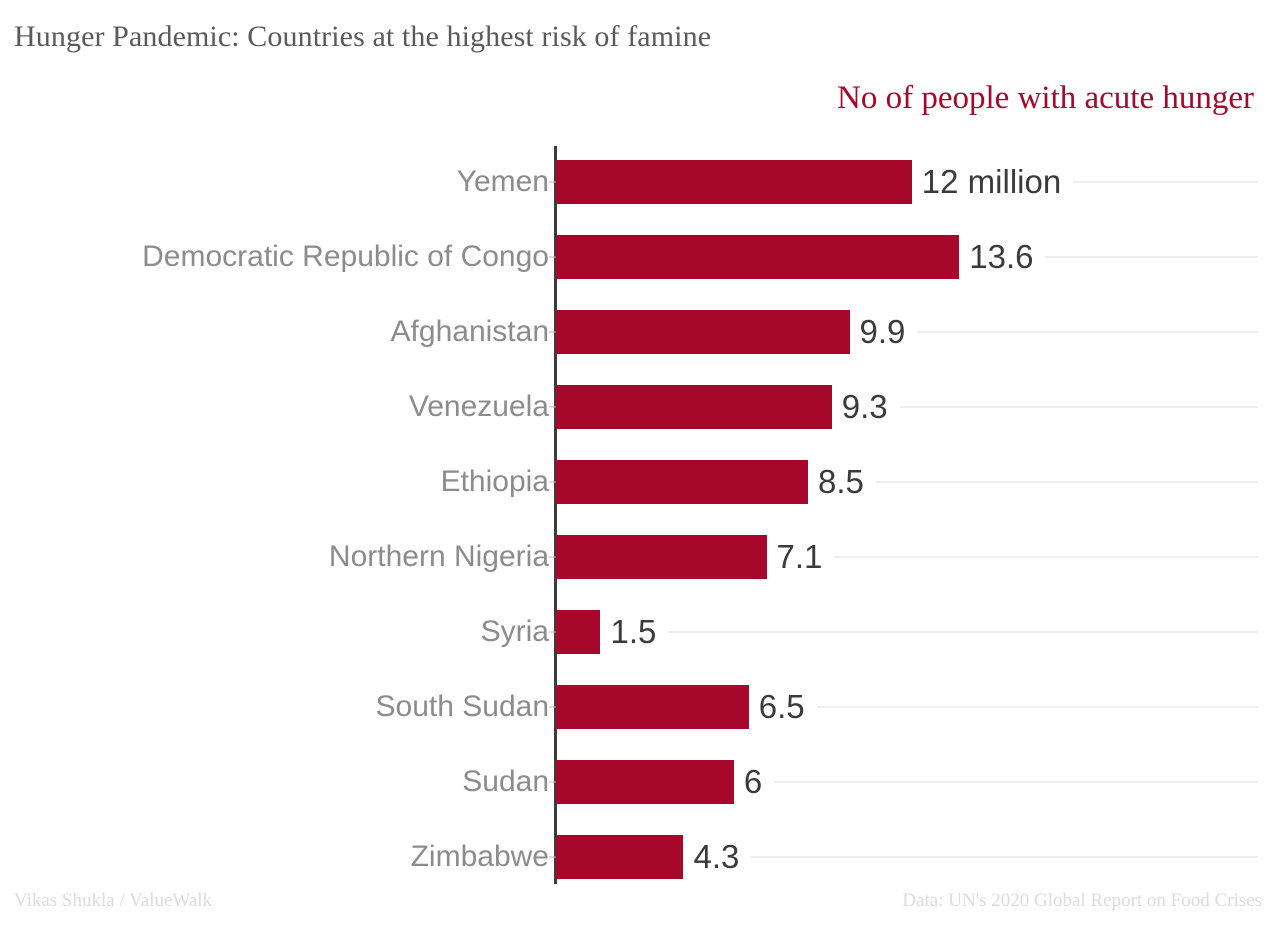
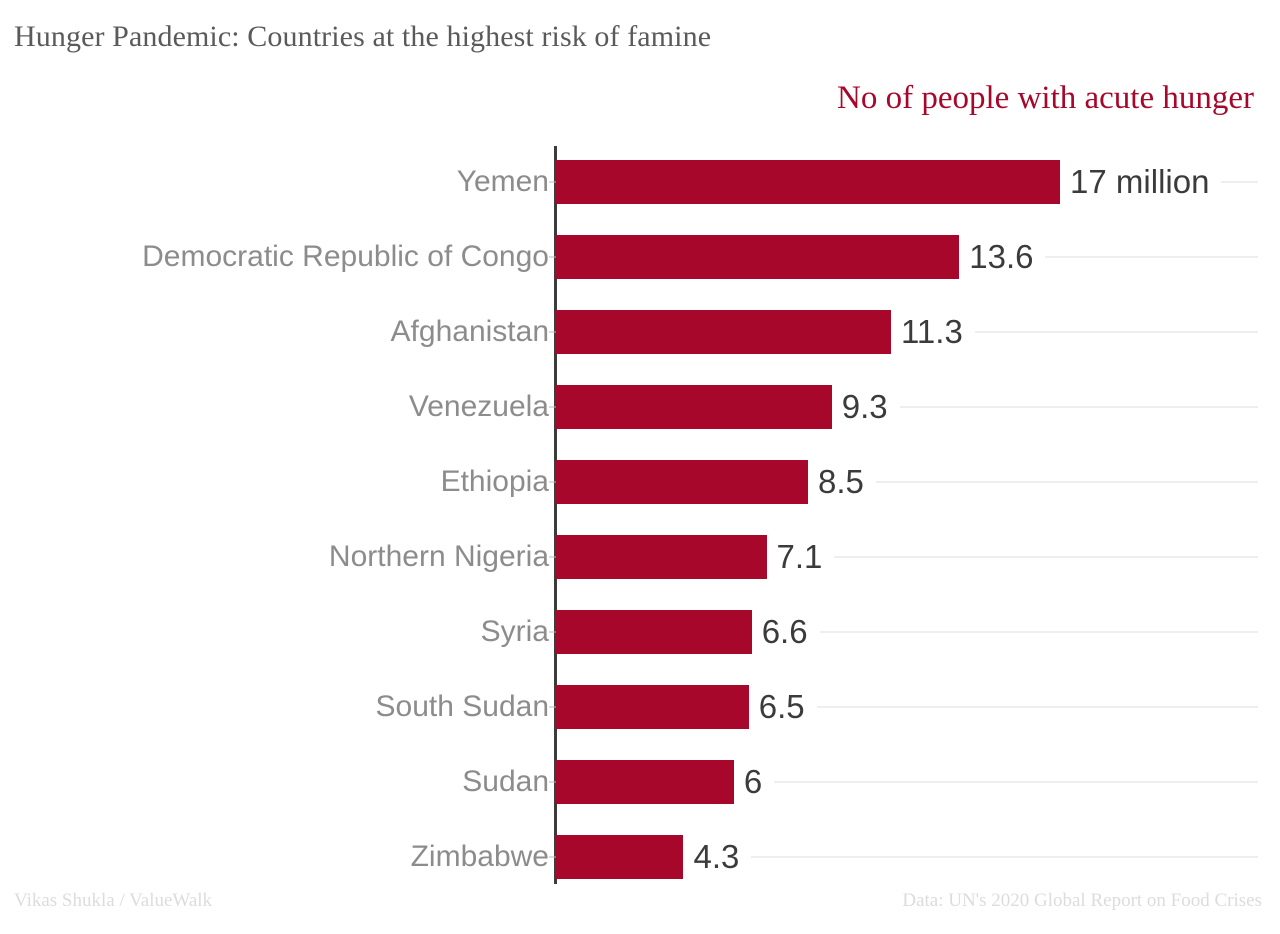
Yemen: 12 -> 17
Afghanistan: 9.9 -> 11.3
Syria: 1.5 -> 6.6
